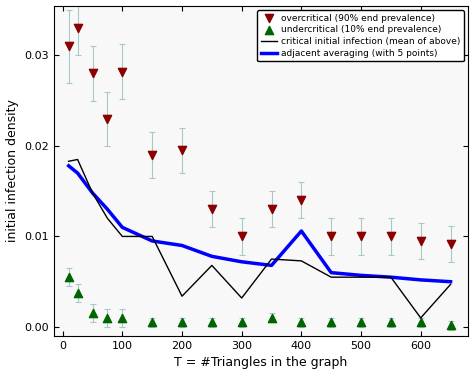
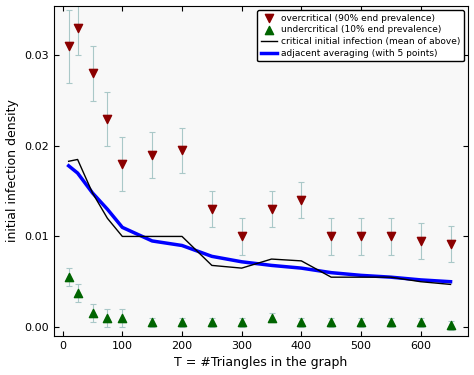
overcritical (90% end prevalence)/100: 0.0282 -> 0.0180
critical initial infection (mean of above)/200: 0.0034 -> 0.0100
critical initial infection (mean of above)/300: 0.0032 -> 0.0065
adjacent averaging (with 5 points)/400: 0.0106 -> 0.0065
critical initial infection (mean of above)/600: 0.0010 -> 0.0050
